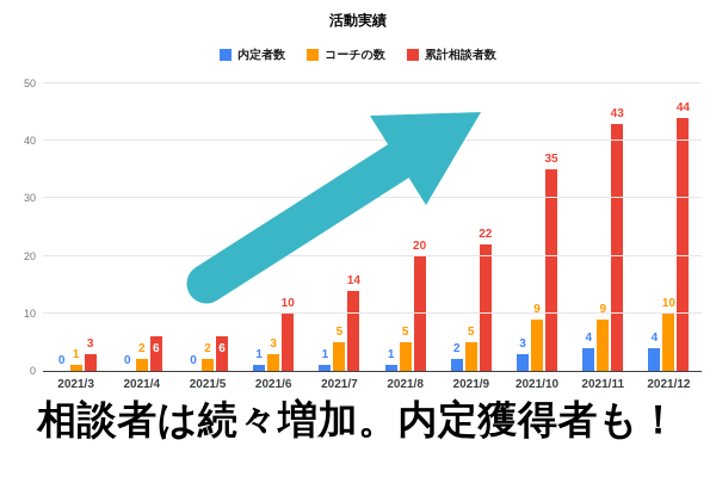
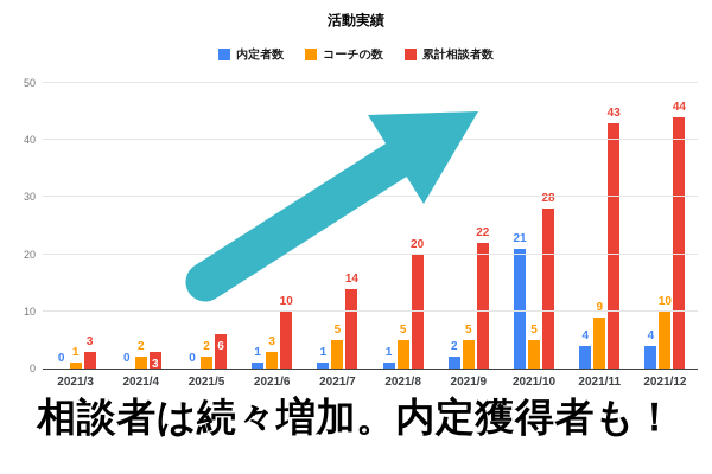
累計相談者数/2021/4: 6 -> 3
内定者数/2021/10: 3 -> 21
コーチの数/2021/10: 9 -> 5
累計相談者数/2021/10: 35 -> 28
